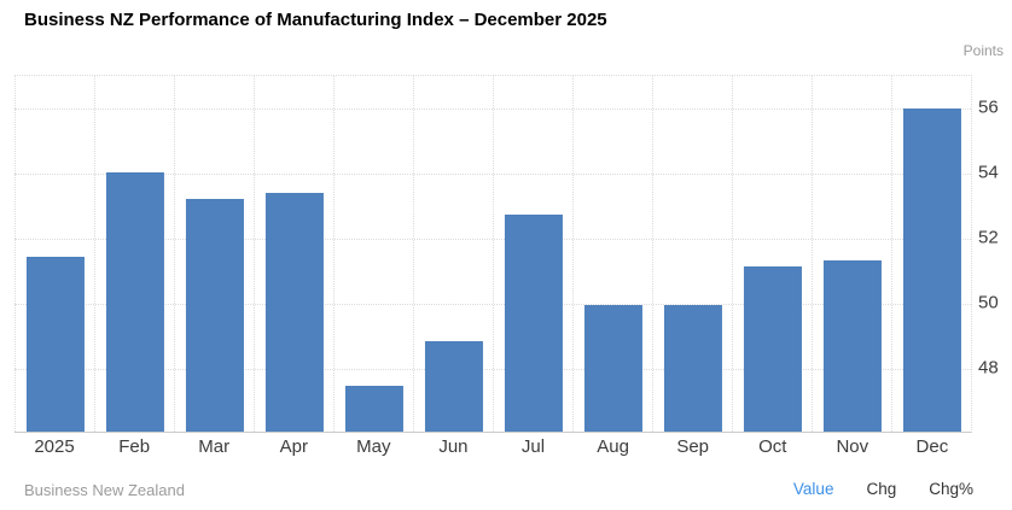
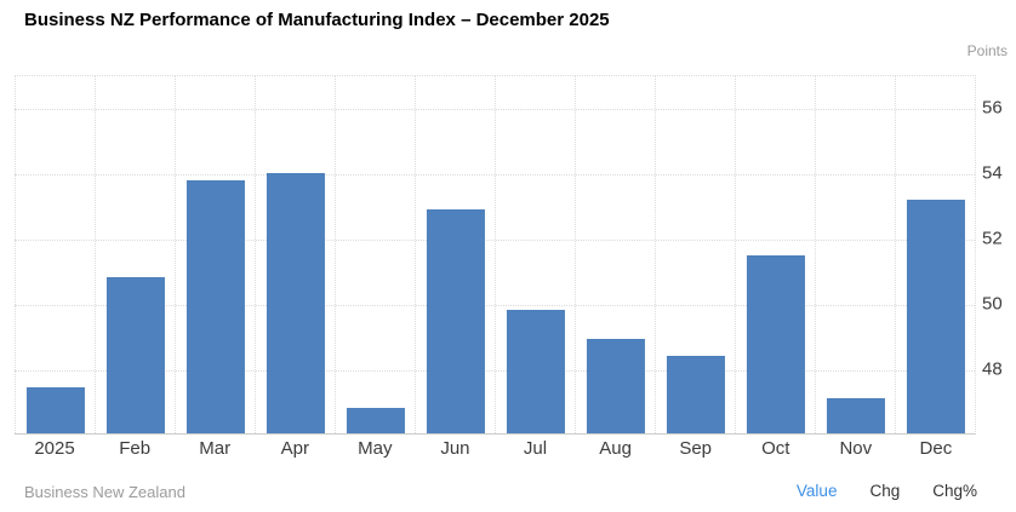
2025: 51.4 -> 47.4
Feb: 54.0 -> 50.8
Mar: 53.2 -> 53.8
Apr: 53.4 -> 54.0
May: 47.4 -> 46.8
Jun: 48.8 -> 52.9
Jul: 52.7 -> 49.8
Aug: 49.9 -> 48.9
Sep: 49.9 -> 48.4
Oct: 51.1 -> 51.5
Nov: 51.3 -> 47.1
Dec: 56.0 -> 53.2
